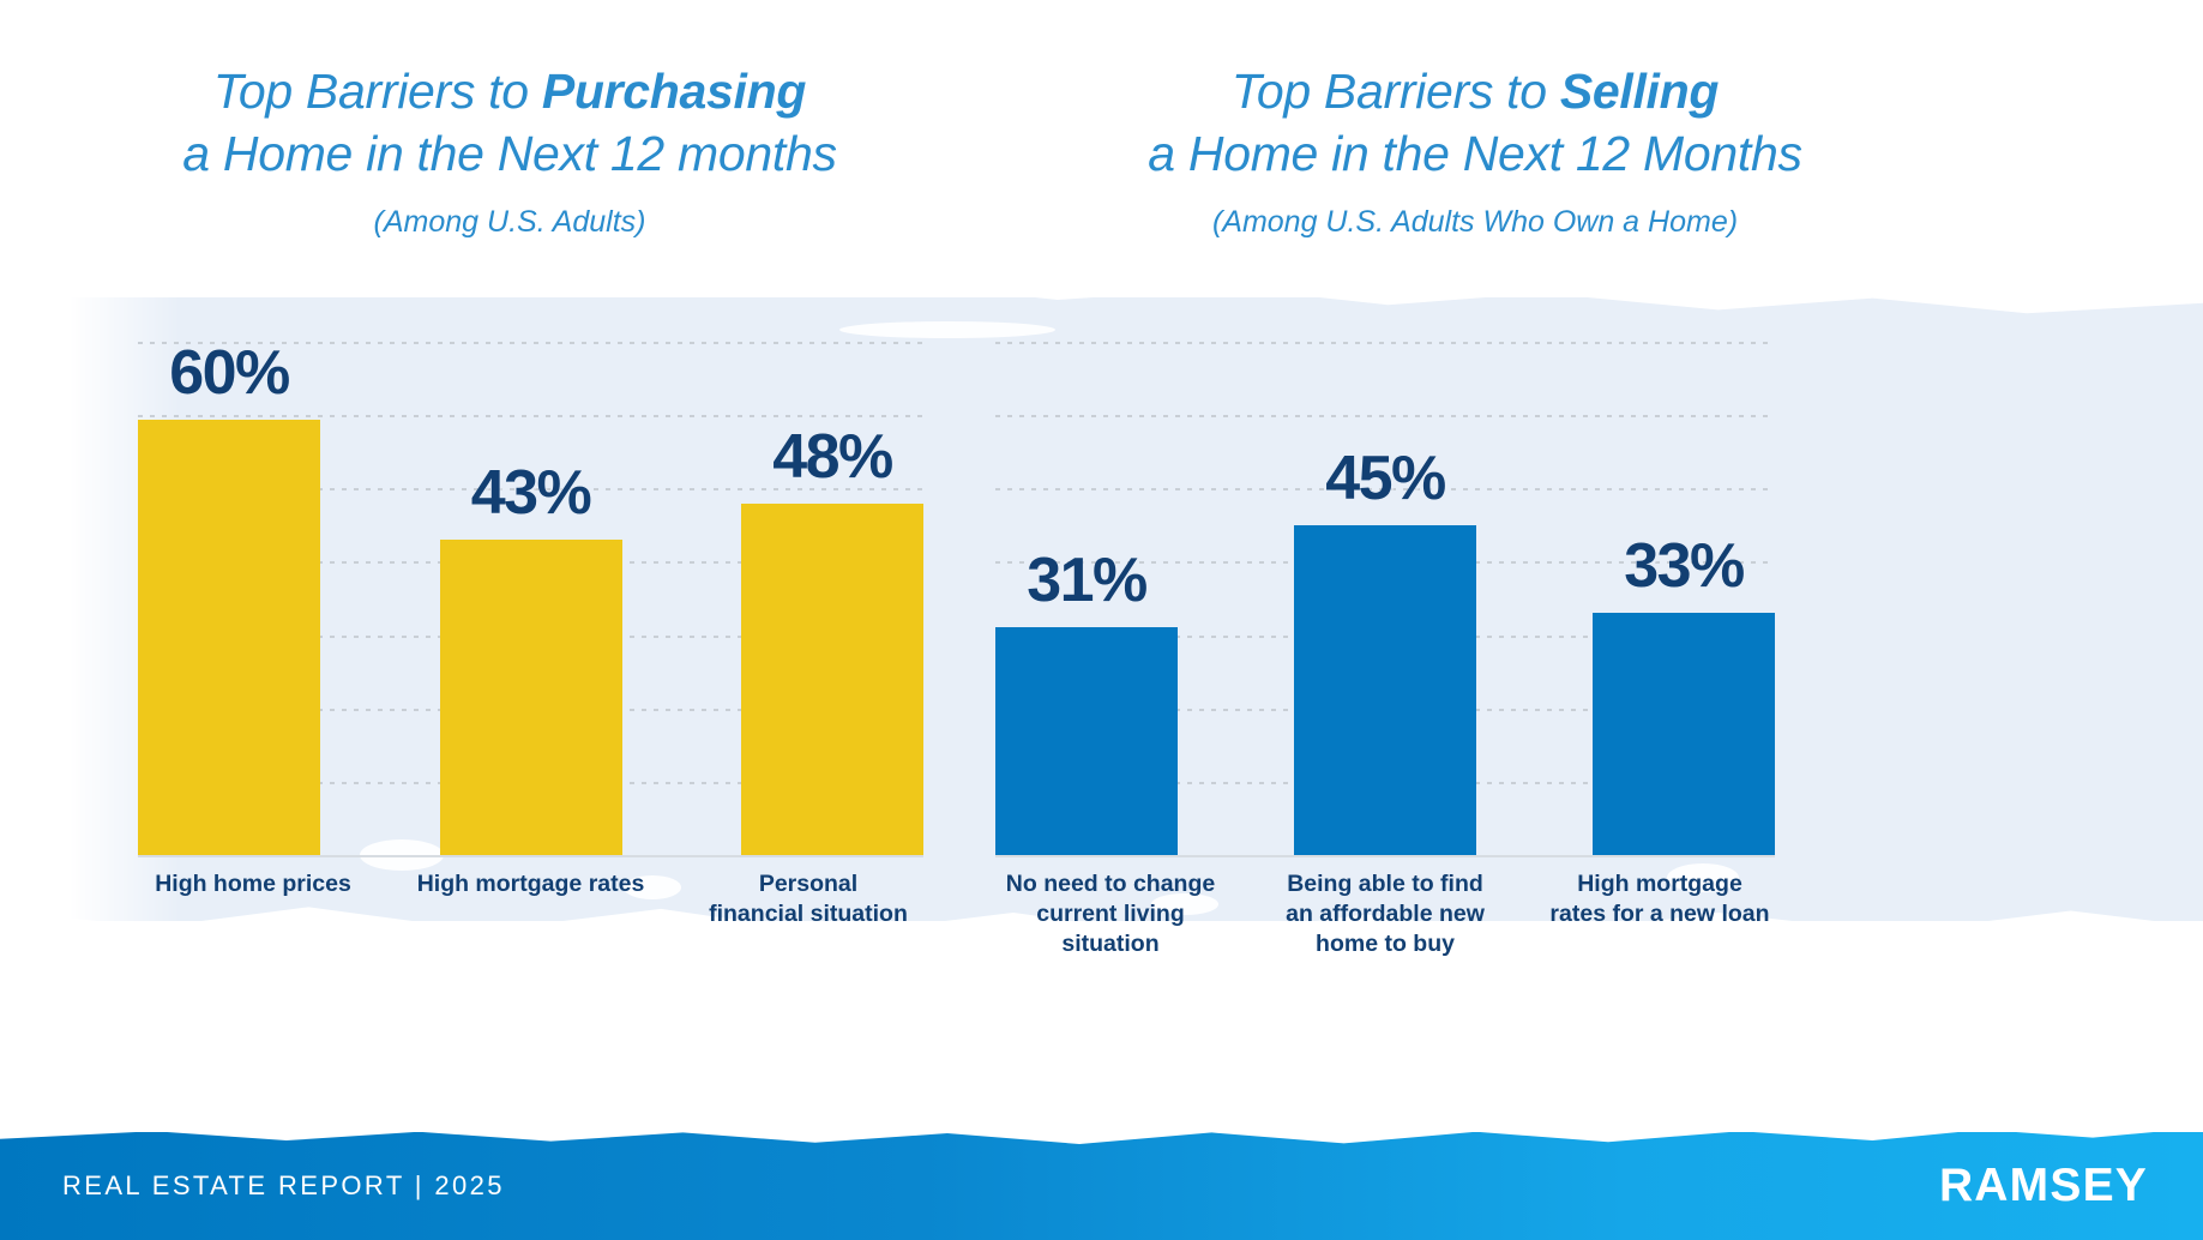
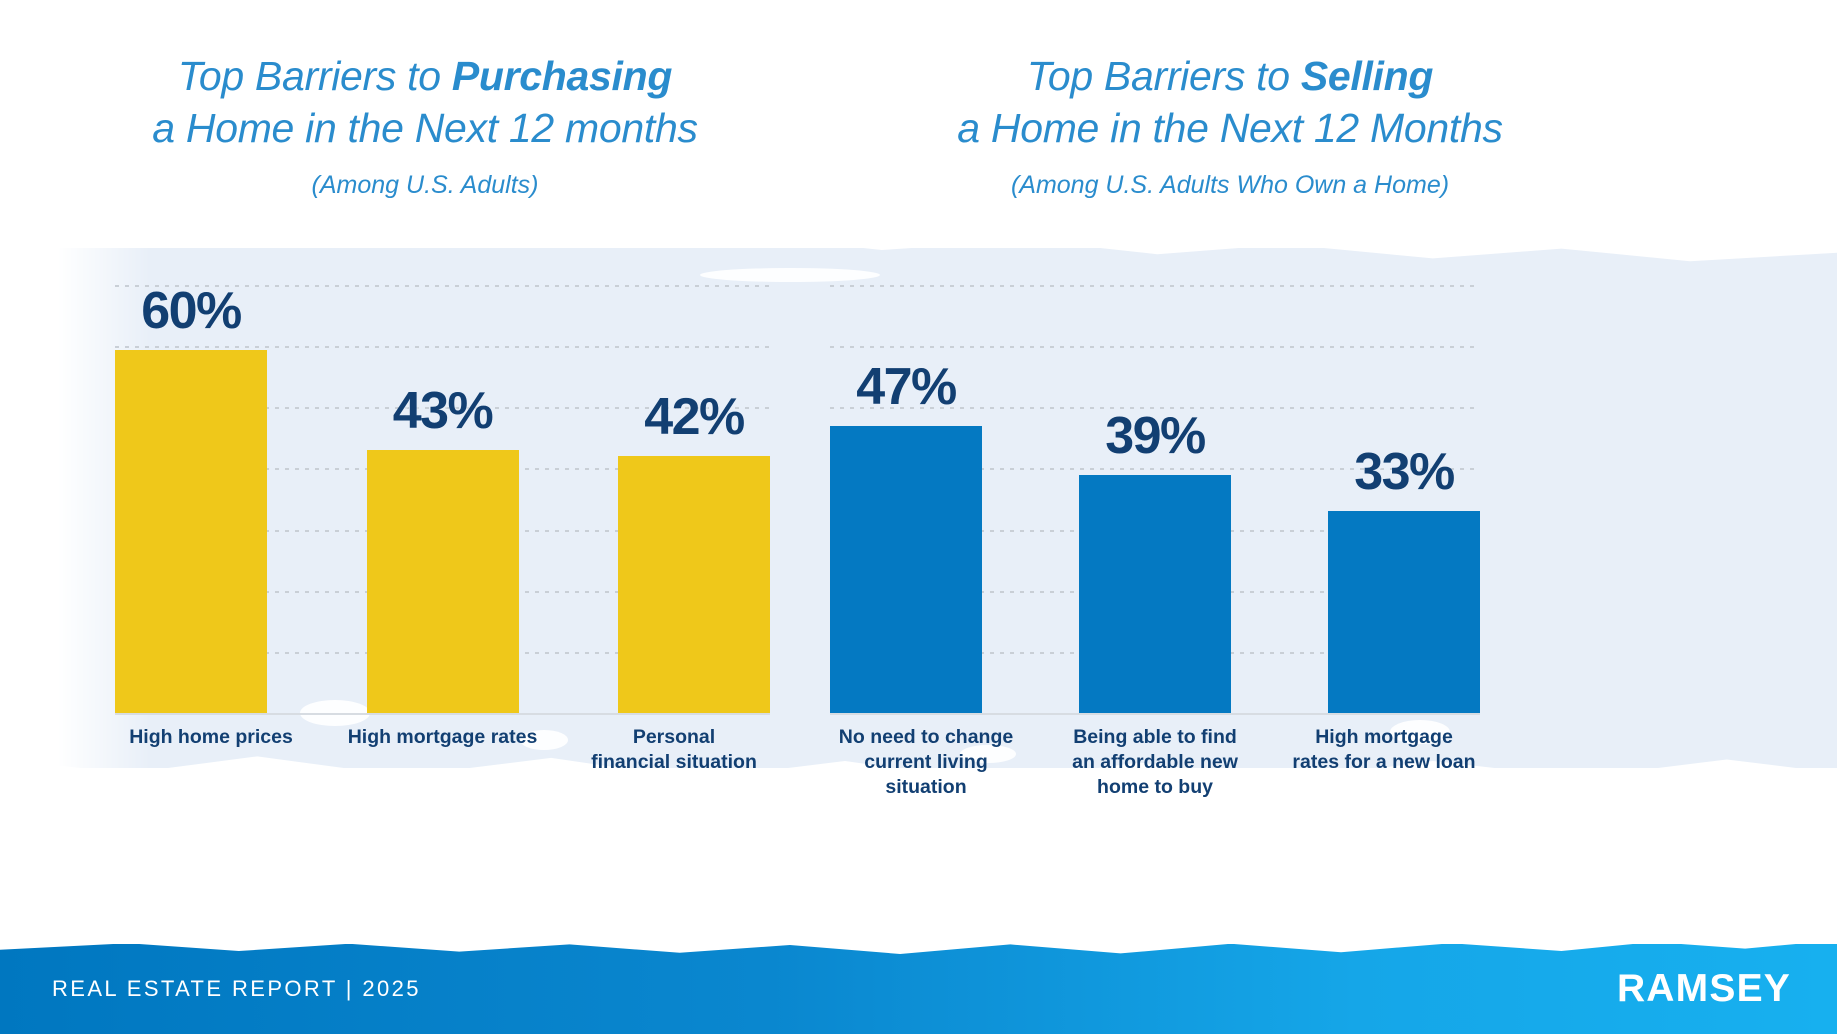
Top Barriers to Purchasing a Home in the Next 12 months/Personal financial situation: 48% -> 42%
Top Barriers to Selling a Home in the Next 12 Months/No need to change current living situation: 31% -> 47%
Top Barriers to Selling a Home in the Next 12 Months/Being able to find an affordable new home to buy: 45% -> 39%
